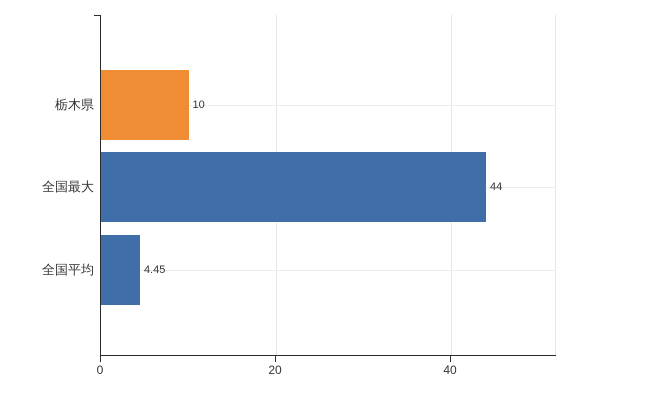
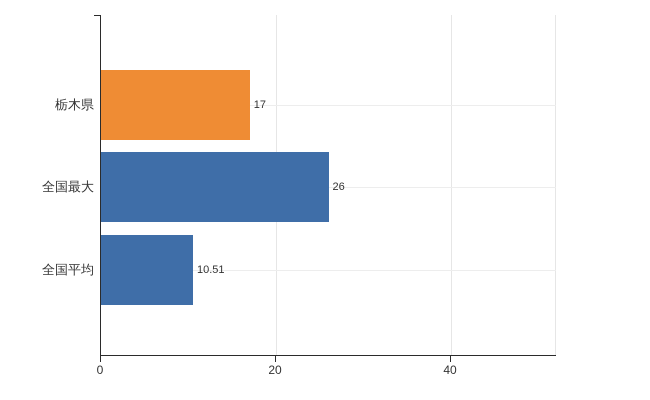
栃木県: 10 -> 17
全国最大: 44 -> 26
全国平均: 4.45 -> 10.51
